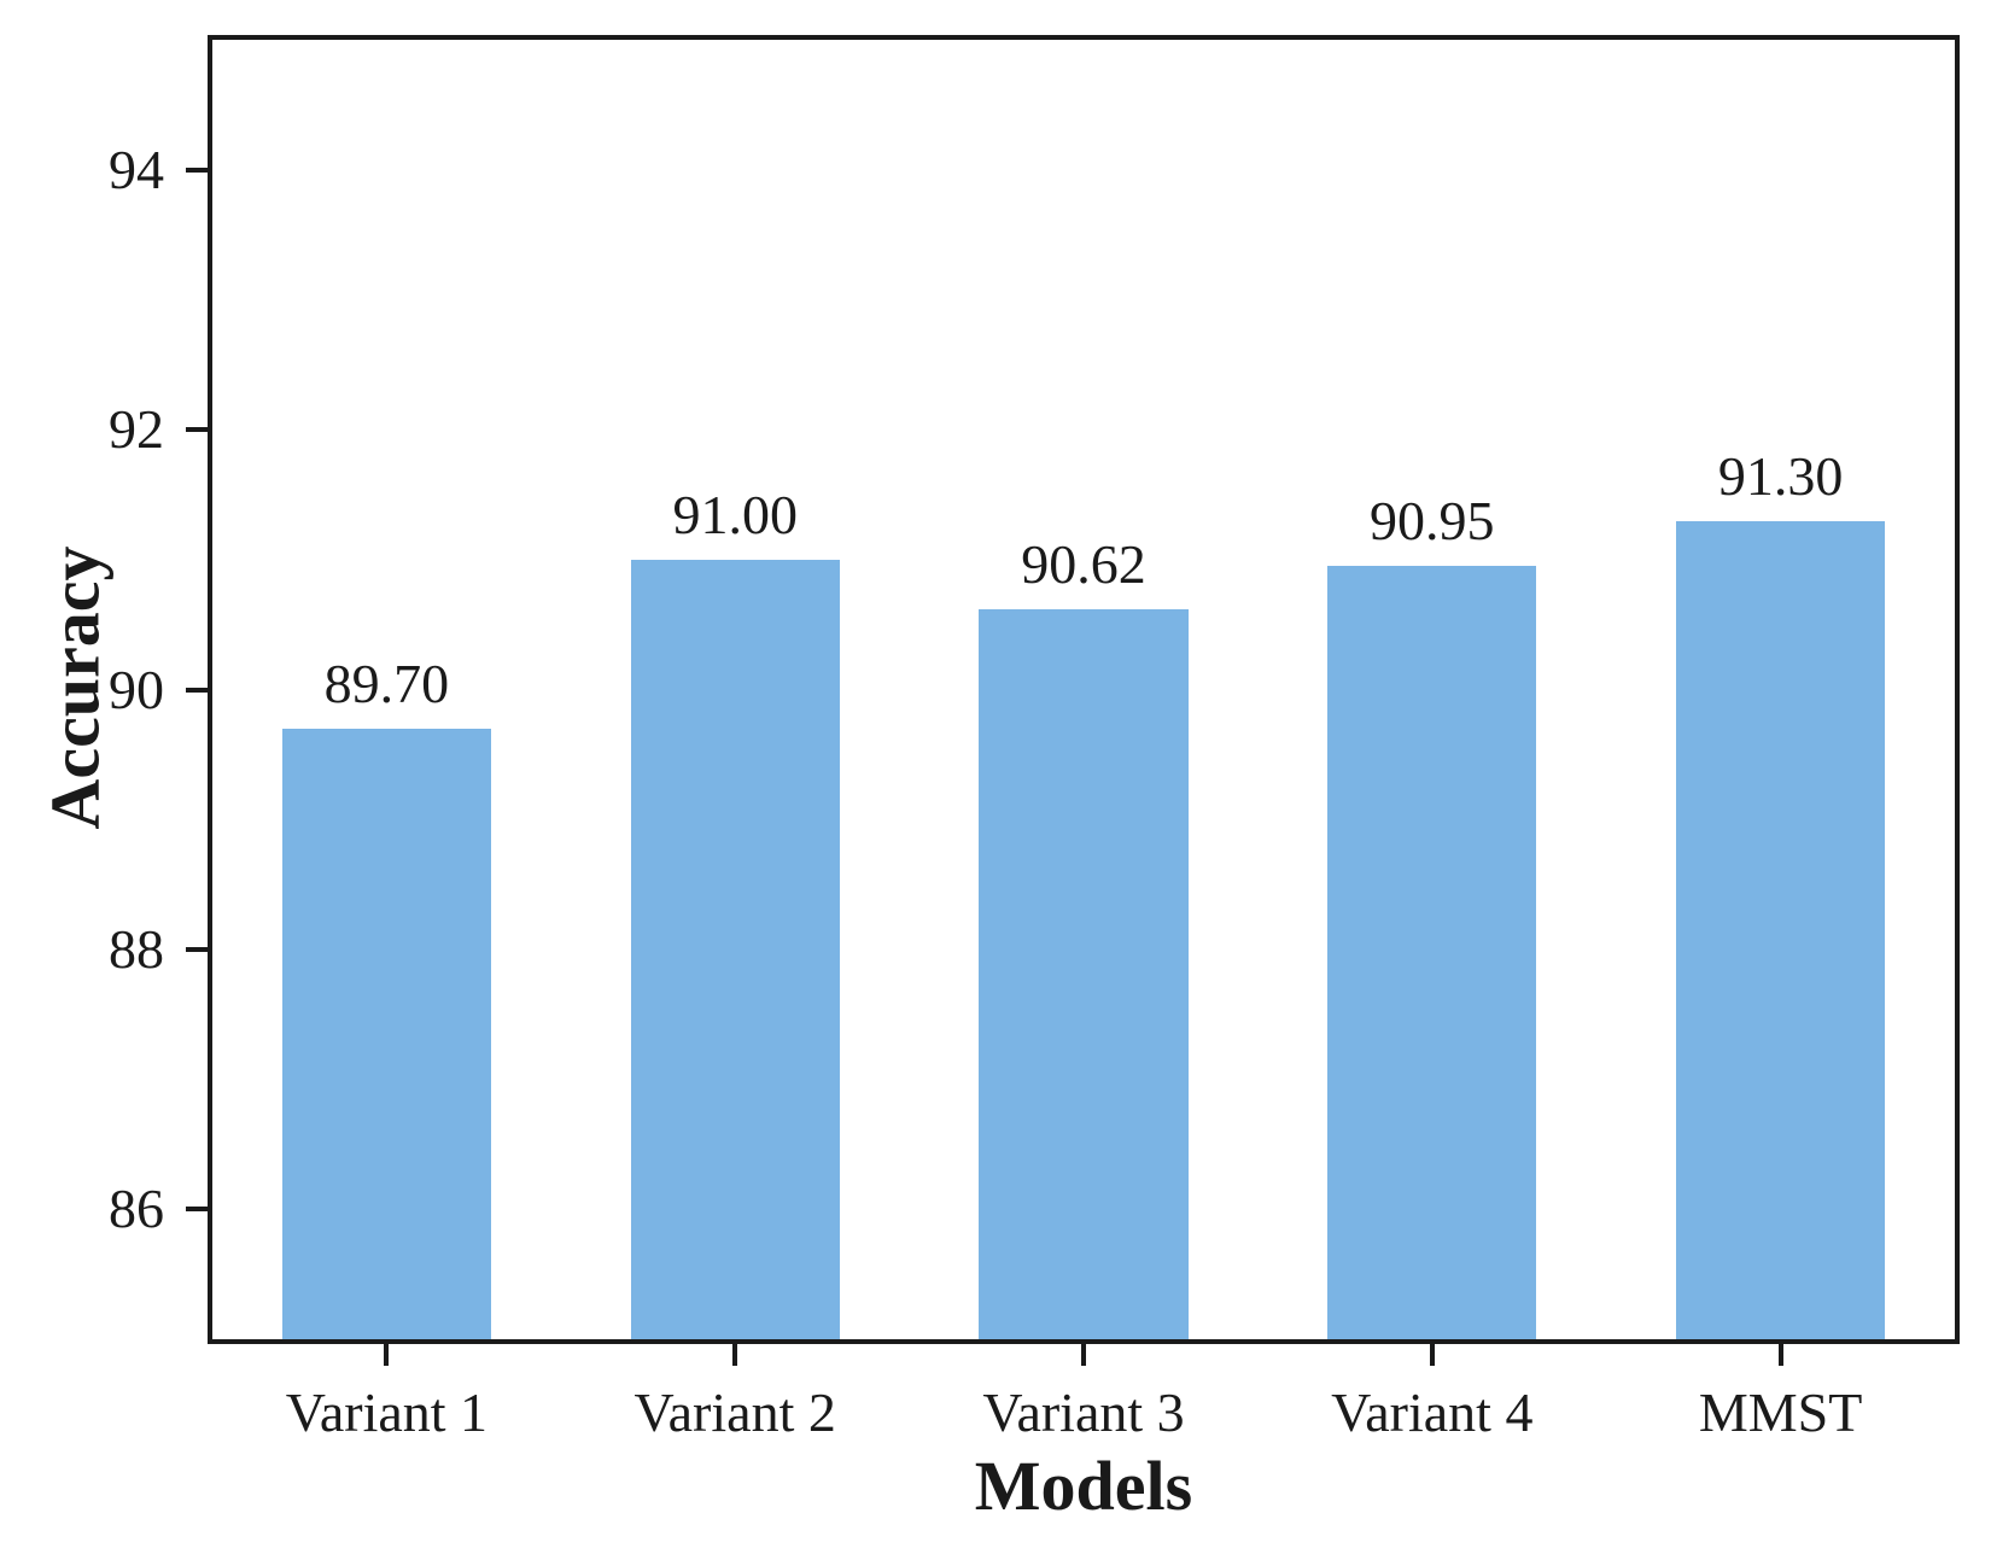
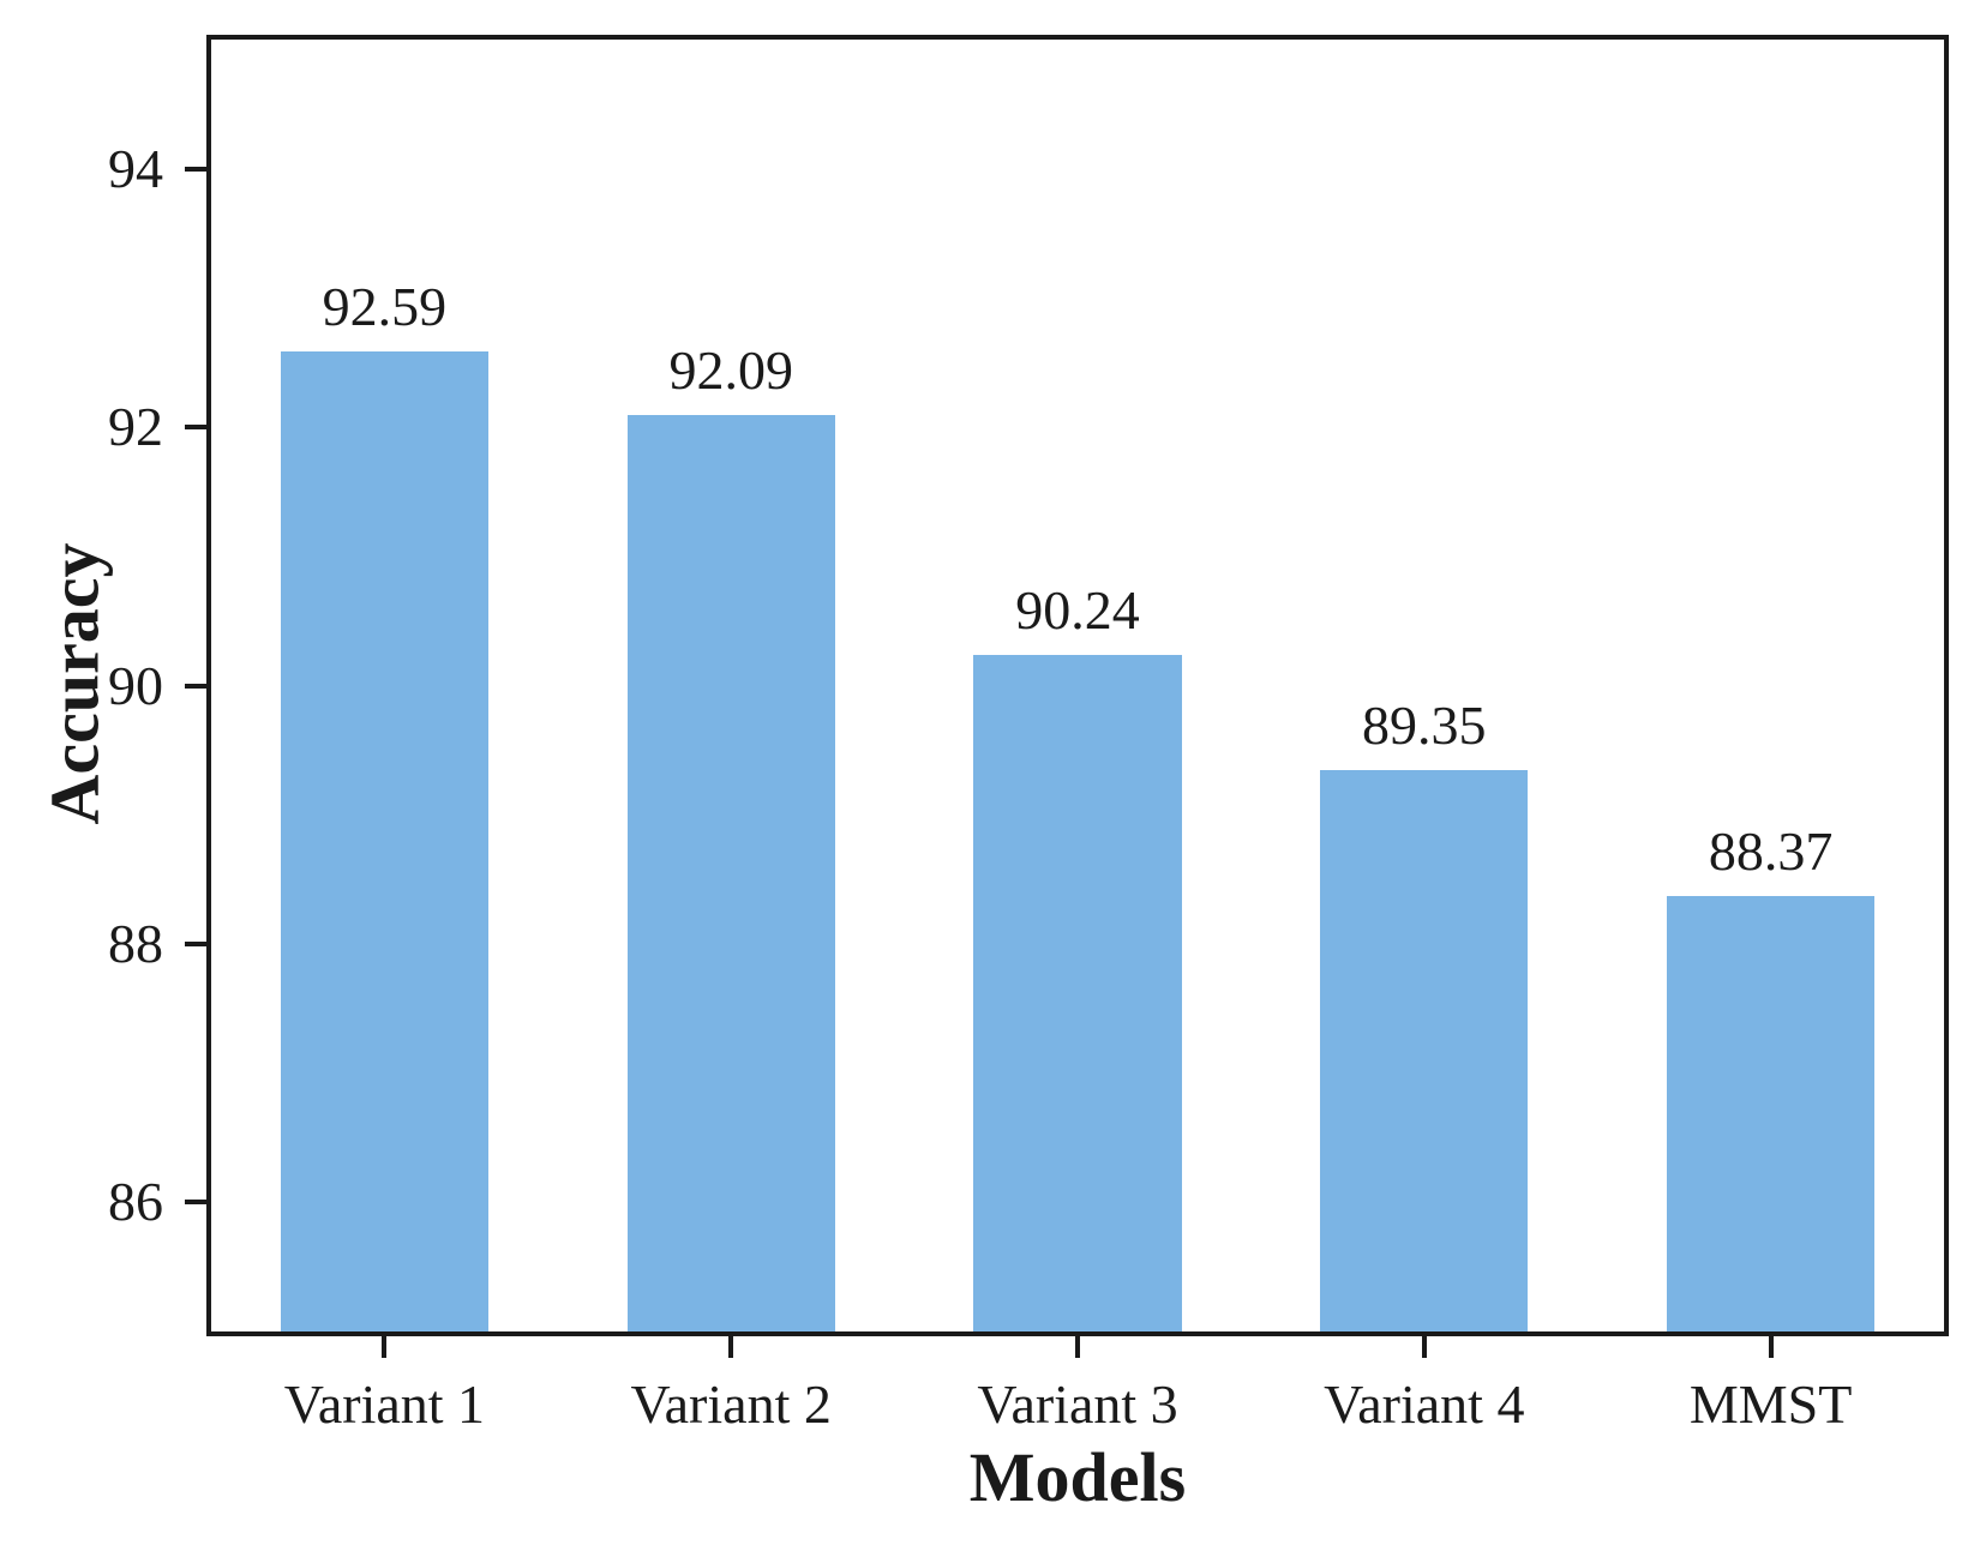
Variant 1: 89.70 -> 92.59
Variant 2: 91.00 -> 92.09
Variant 3: 90.62 -> 90.24
Variant 4: 90.95 -> 89.35
MMST: 91.30 -> 88.37
